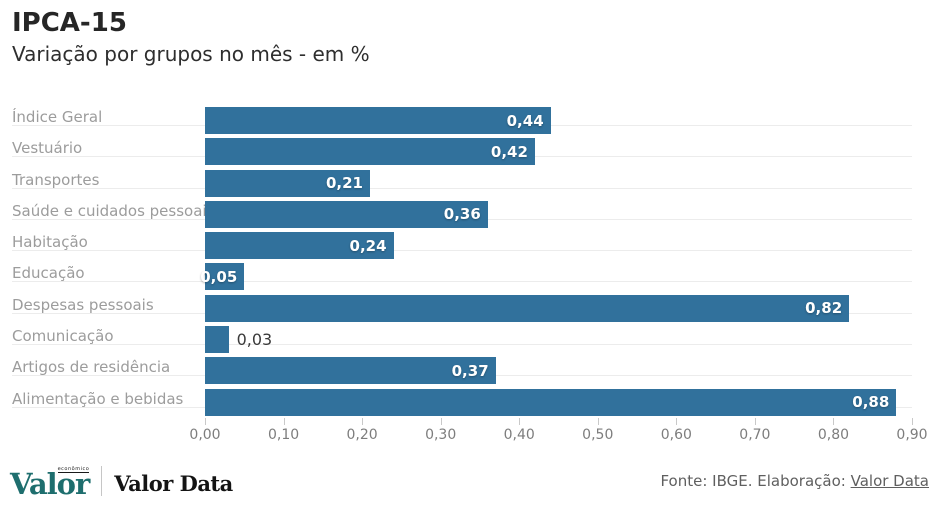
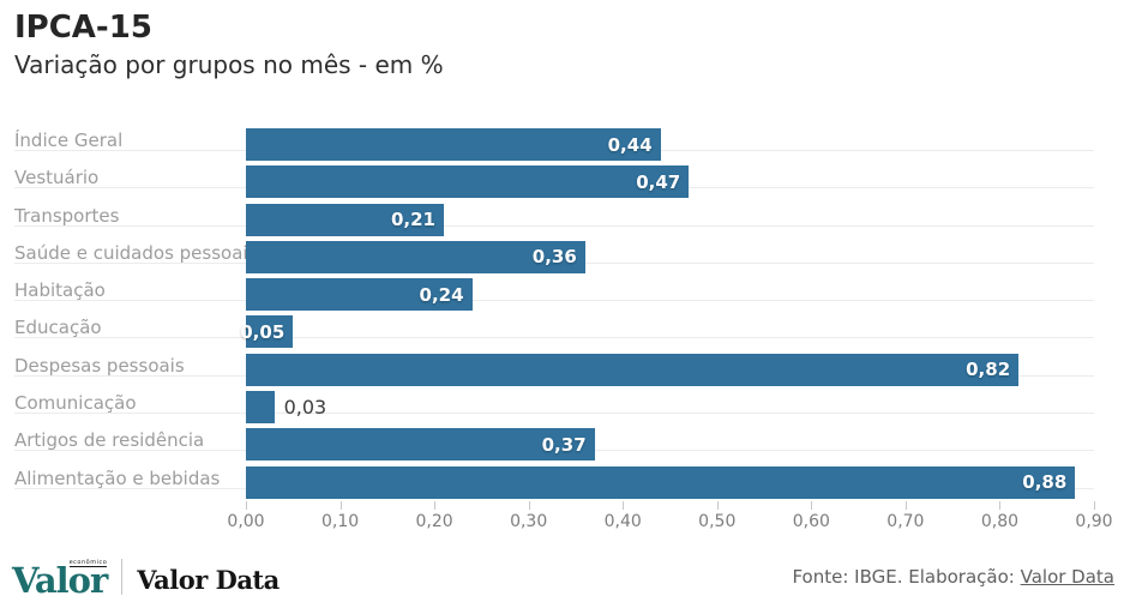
Vestuário: 0,42 -> 0,47
